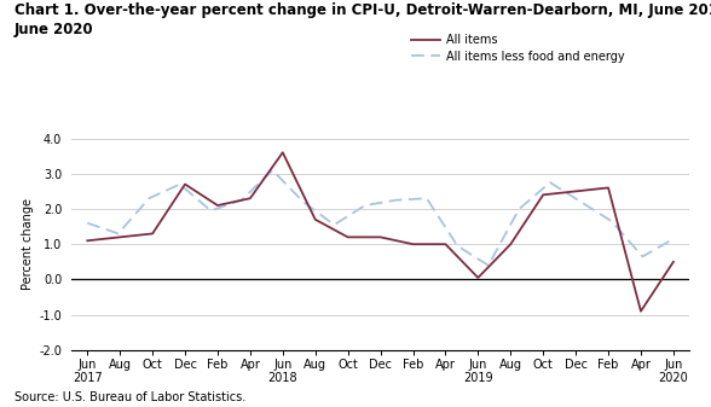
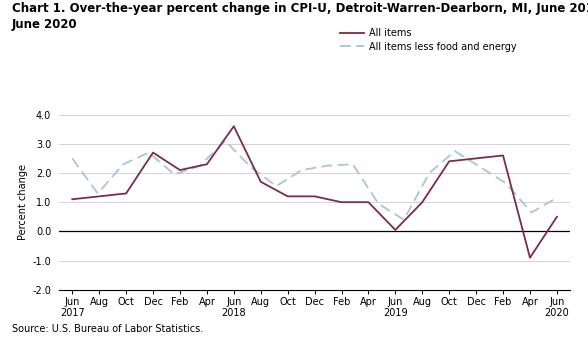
All items less food and energy/Jun 2017: 1.60 -> 2.50
